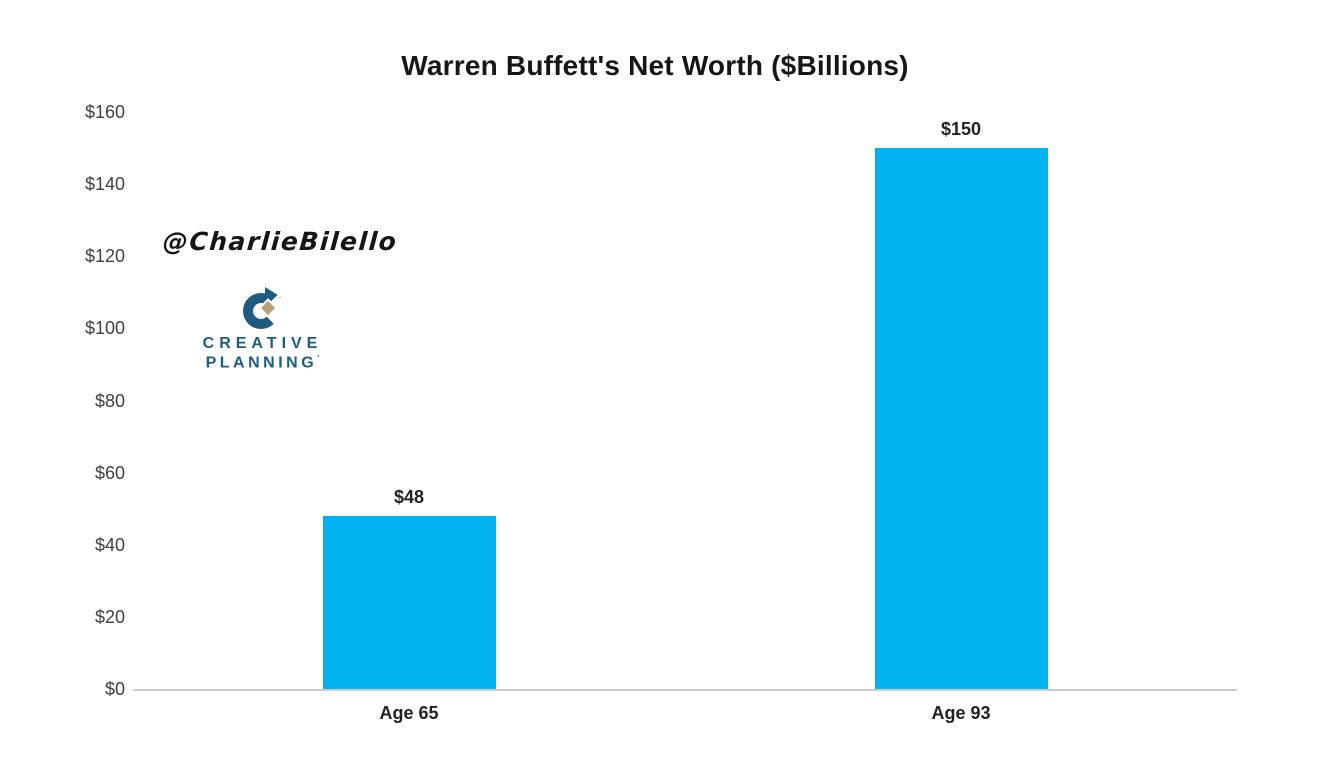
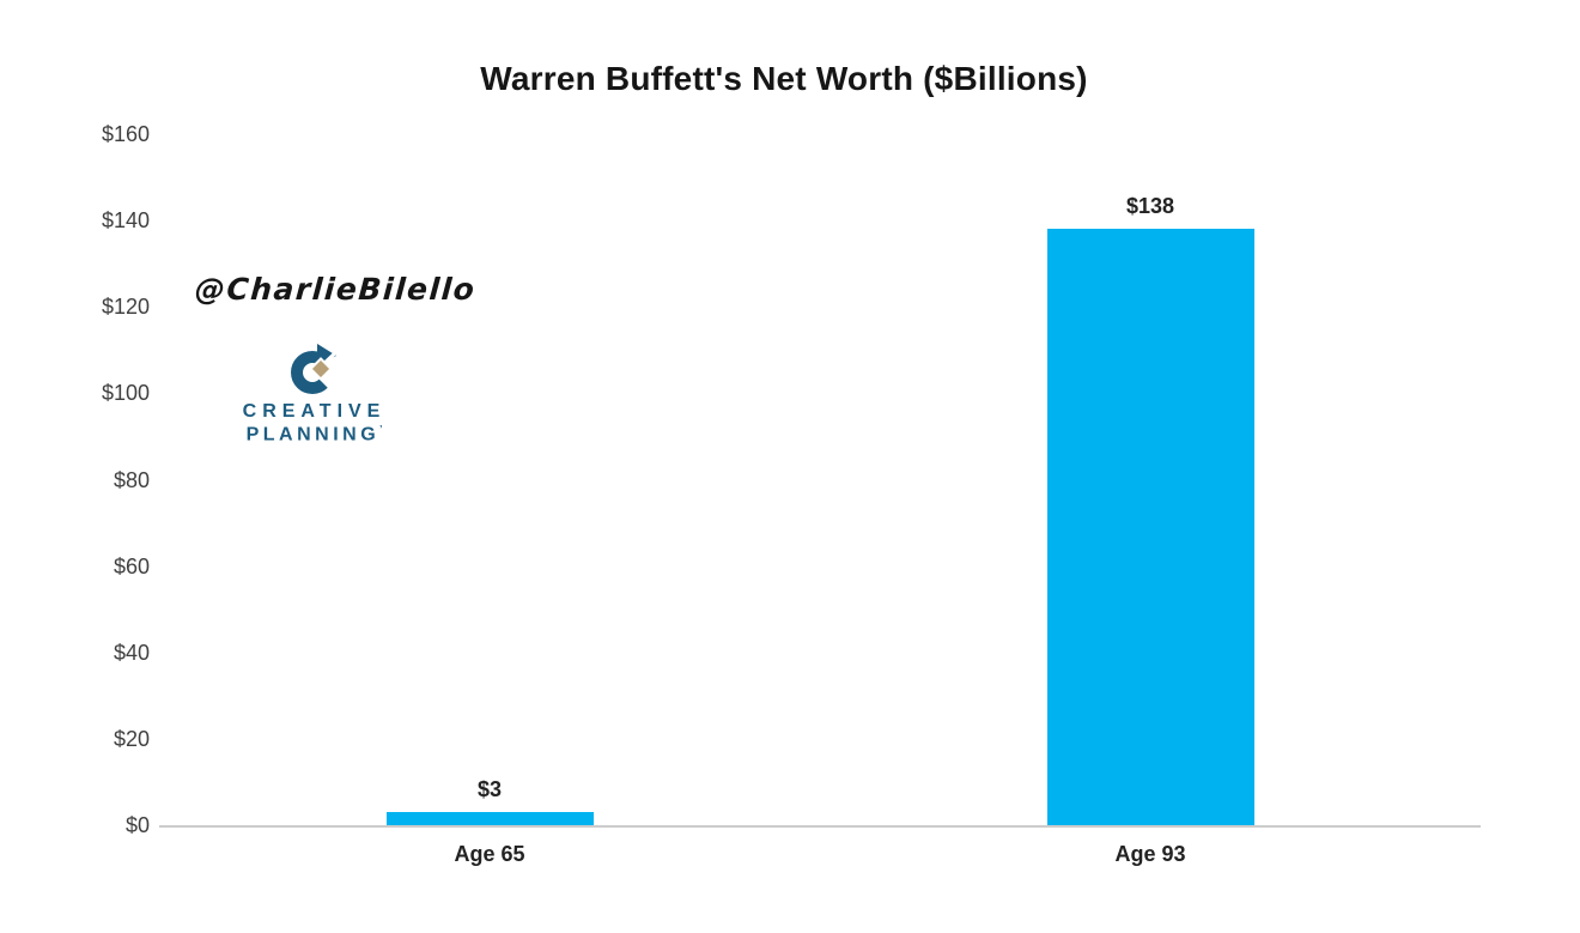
Age 65: $48 -> $3
Age 93: $150 -> $138
